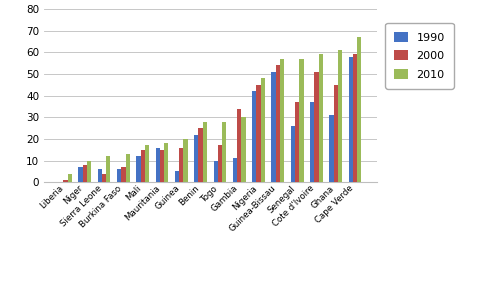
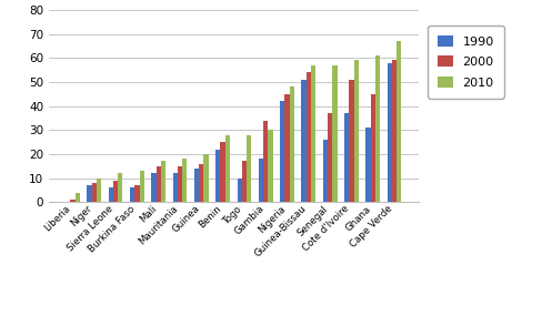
2000/Sierra Leone: 4 -> 9
1990/Mauritania: 16 -> 12
1990/Guinea: 5 -> 14
1990/Gambia: 11 -> 18
